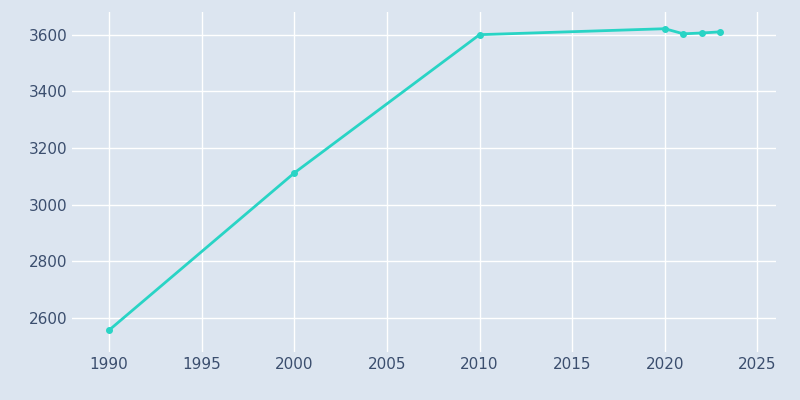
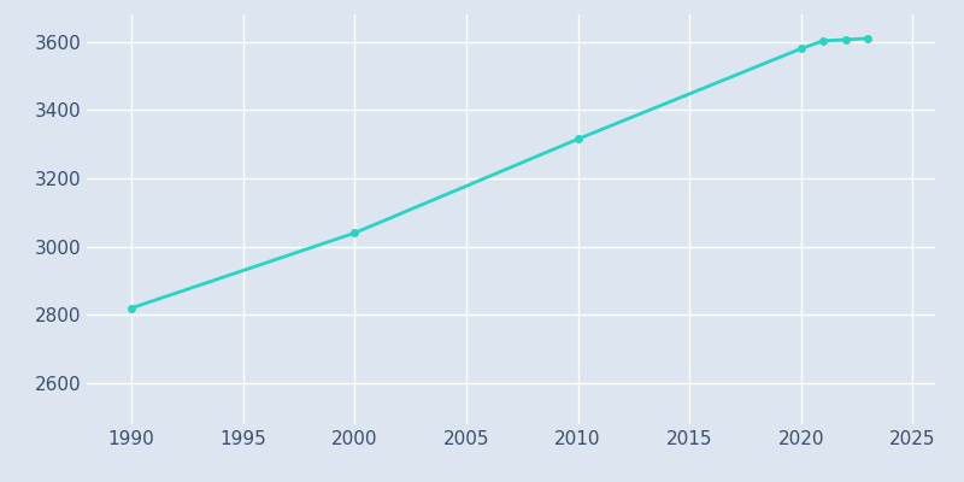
1990: 2557 -> 2820
2000: 3112 -> 3040
2010: 3600 -> 3315
2020: 3621 -> 3580
